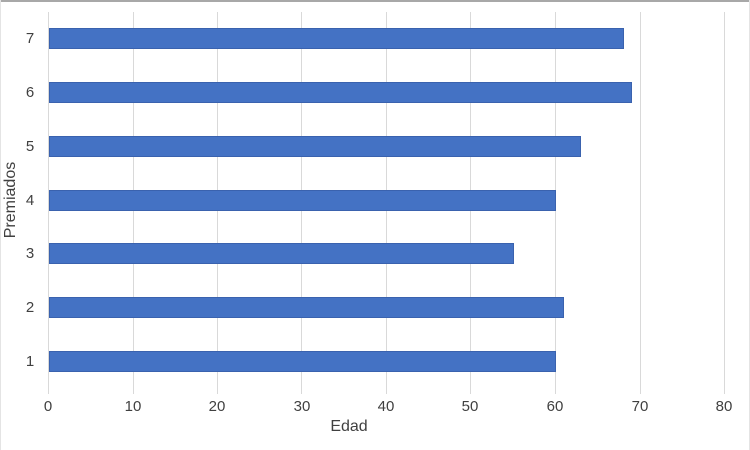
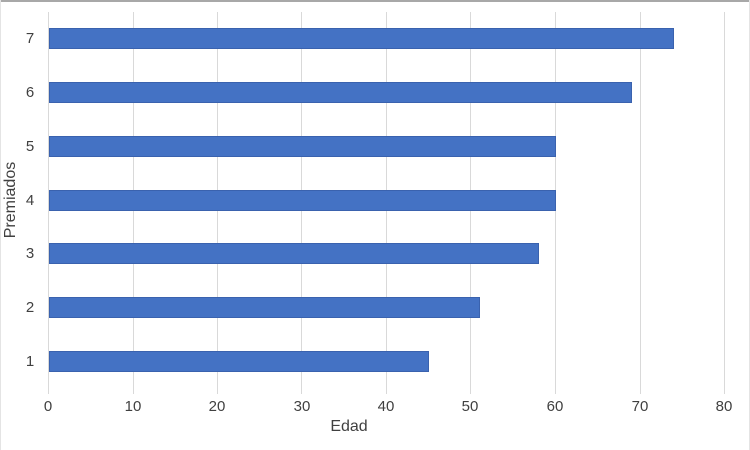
7: 68 -> 74
5: 63 -> 60
3: 55 -> 58
2: 61 -> 51
1: 60 -> 45
